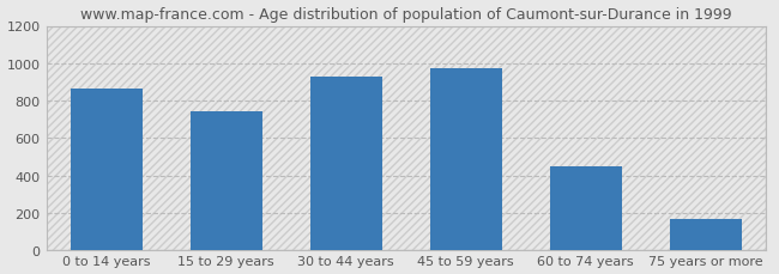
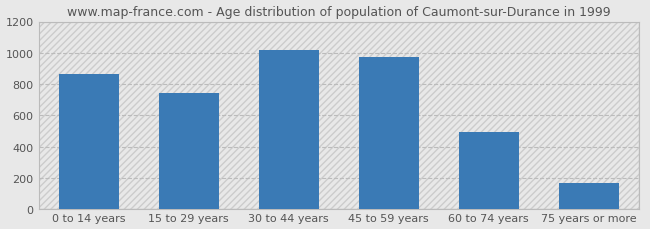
30 to 44 years: 930 -> 1020
60 to 74 years: 450 -> 500
